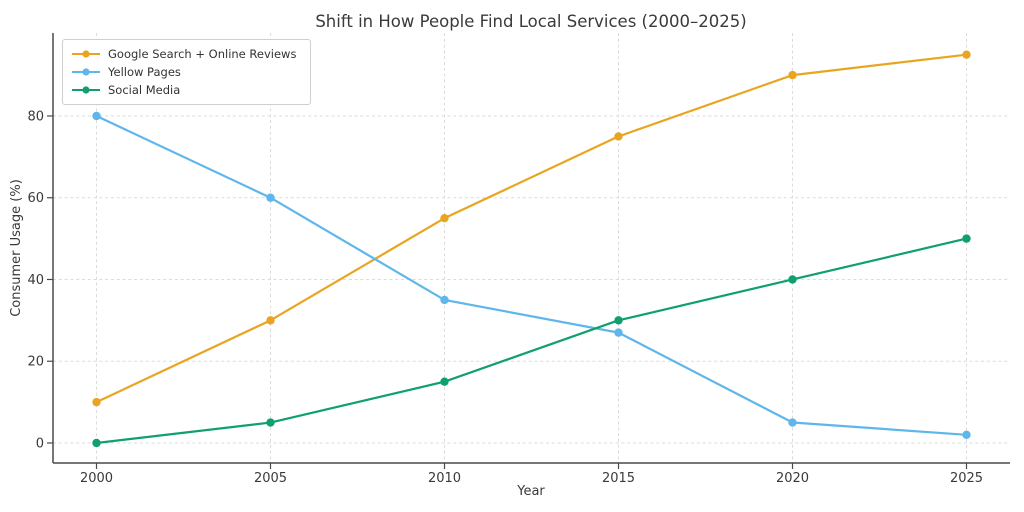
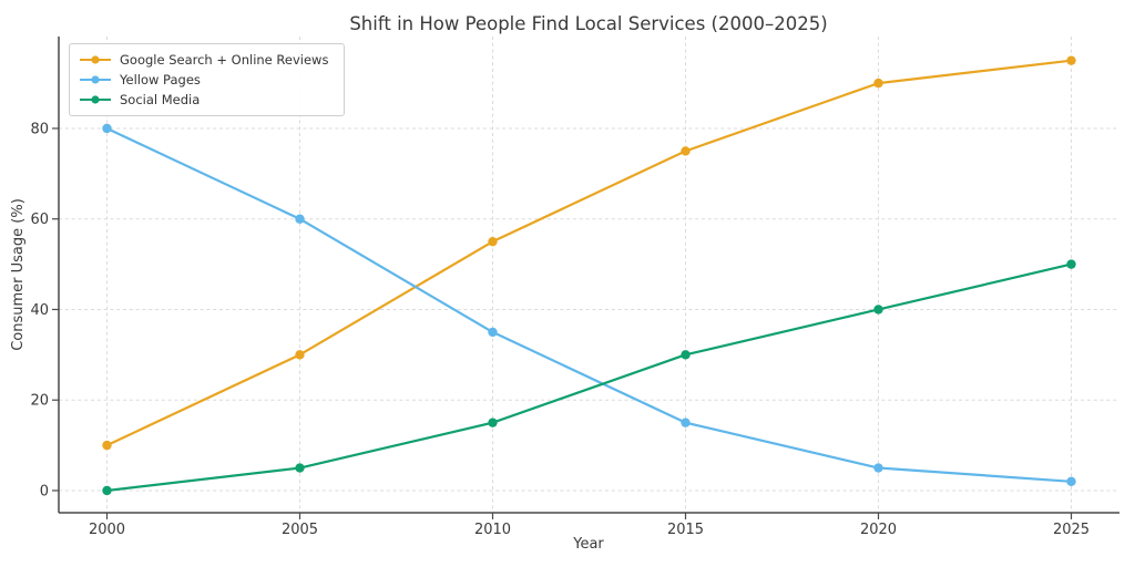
Yellow Pages/2015: 27 -> 15
